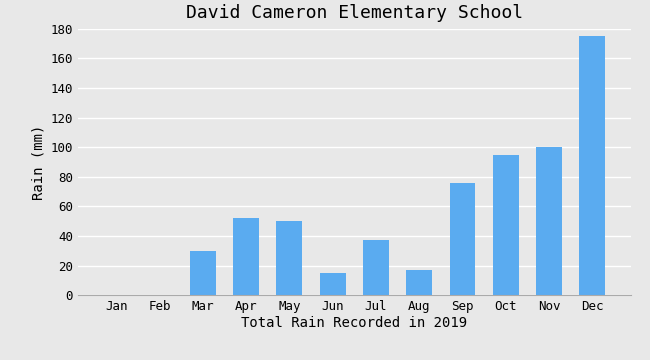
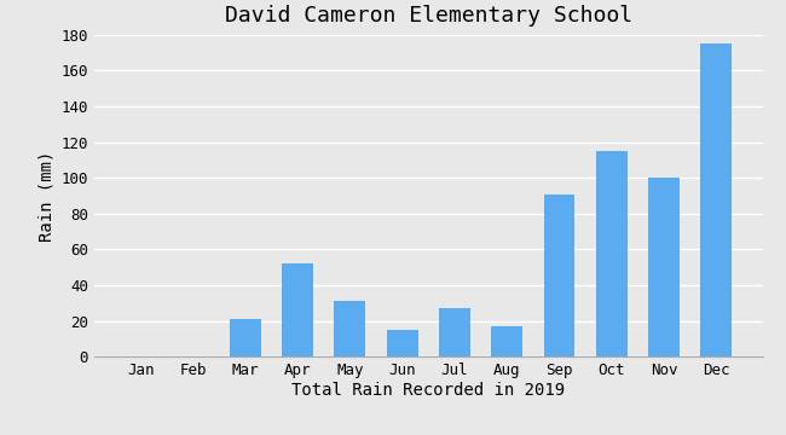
Mar: 30 -> 21
May: 50 -> 31
Jul: 37 -> 27
Sep: 76 -> 91
Oct: 95 -> 115
